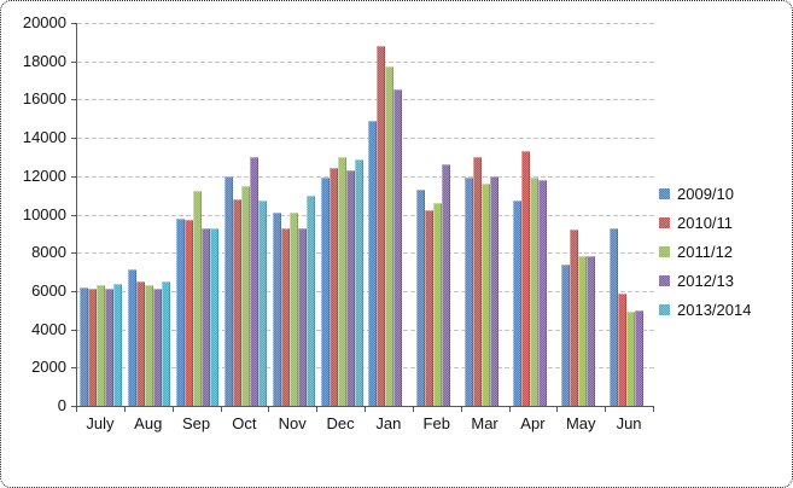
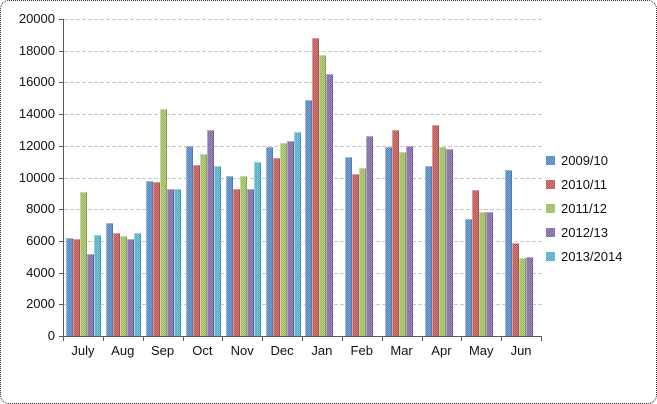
2011/12/July: 6300 -> 9100
2012/13/July: 6100 -> 5200
2011/12/Sep: 11200 -> 14300
2010/11/Dec: 12400 -> 11200
2011/12/Dec: 13000 -> 12200
2009/10/Jun: 9300 -> 10500
